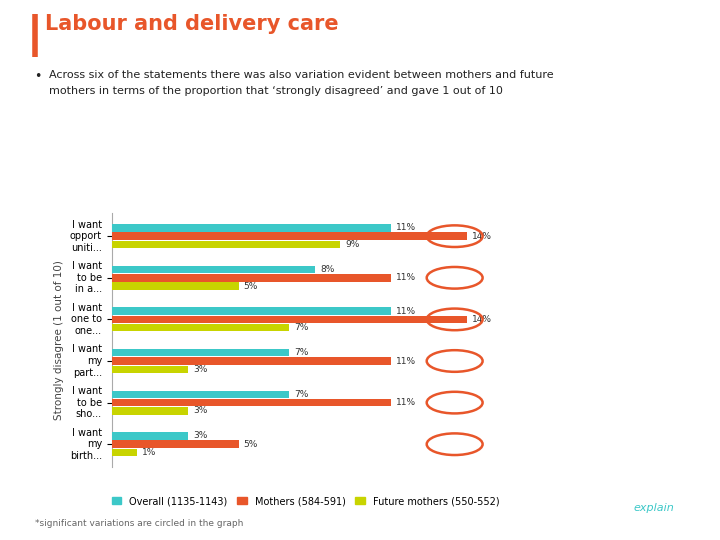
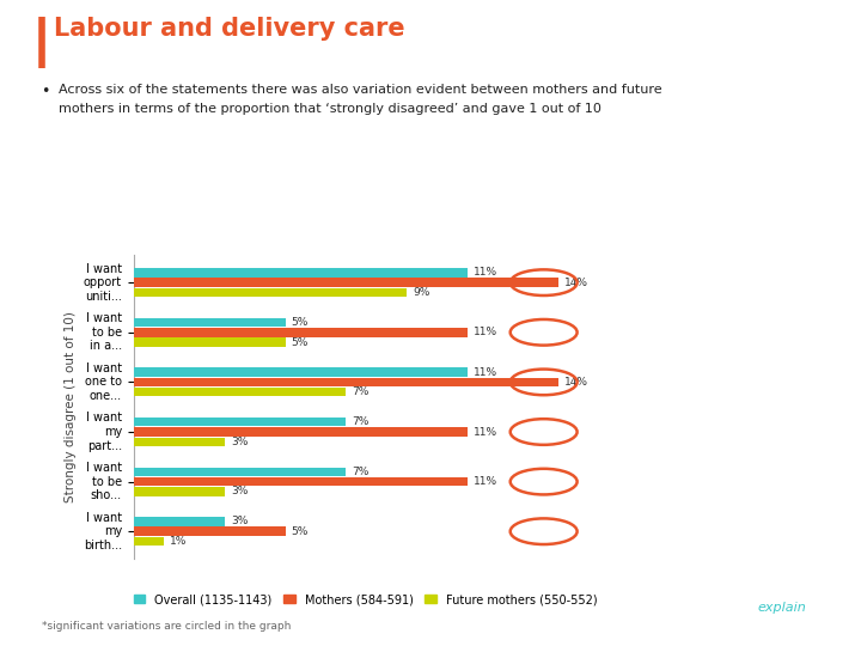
Overall (1135-1143)/I want to be in a...: 8% -> 5%
